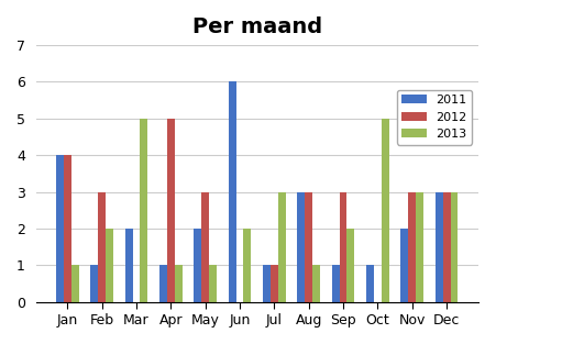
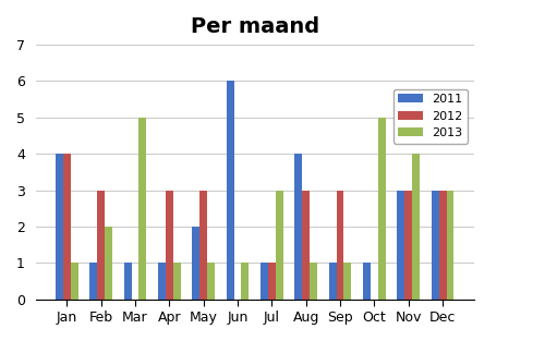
2011/Mar: 2 -> 1
2012/Apr: 5 -> 3
2013/Jun: 2 -> 1
2011/Aug: 3 -> 4
2013/Sep: 2 -> 1
2011/Nov: 2 -> 3
2013/Nov: 3 -> 4
